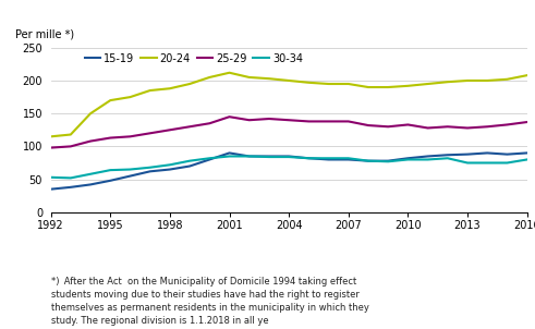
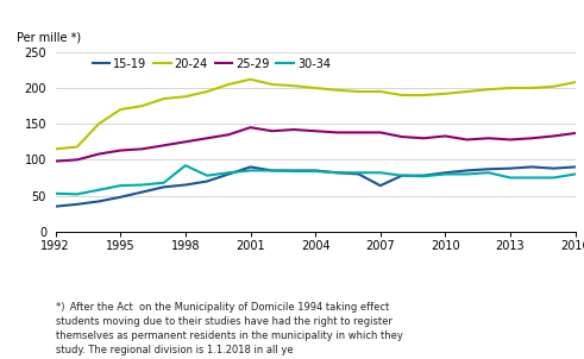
30-34/1998: 72 -> 92
15-19/2007: 80 -> 64
